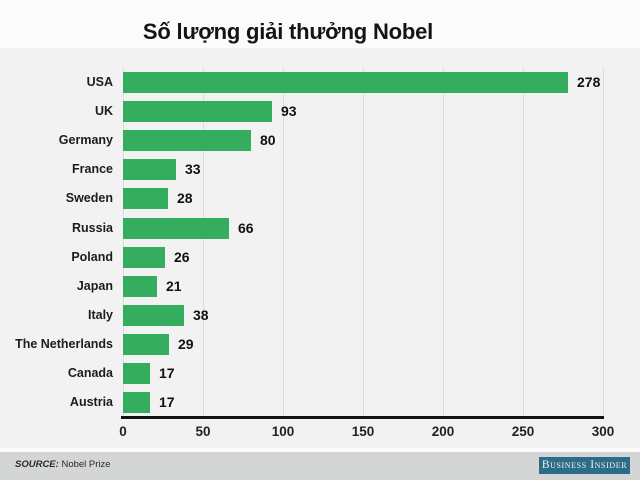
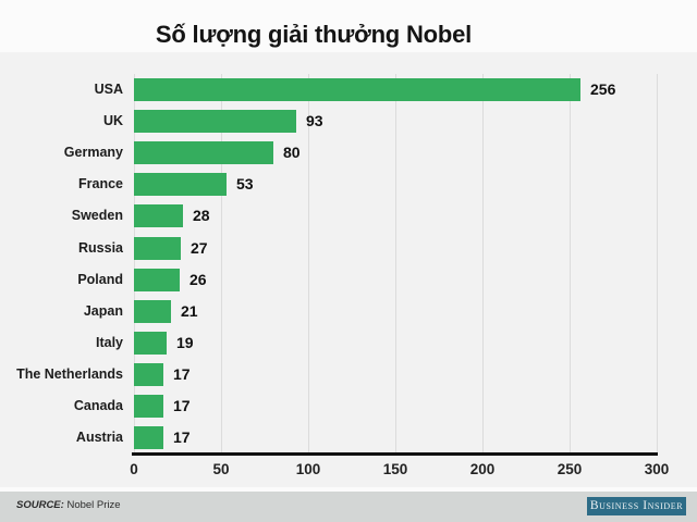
USA: 278 -> 256
France: 33 -> 53
Russia: 66 -> 27
Italy: 38 -> 19
The Netherlands: 29 -> 17
